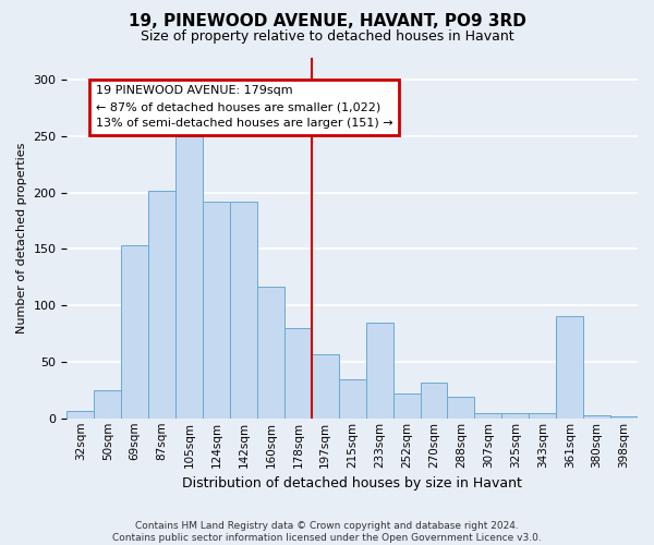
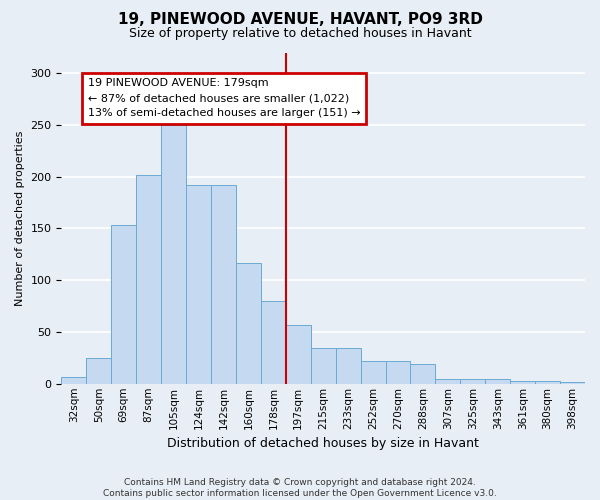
233sqm: 85 -> 35
270sqm: 32 -> 22
361sqm: 91 -> 3
